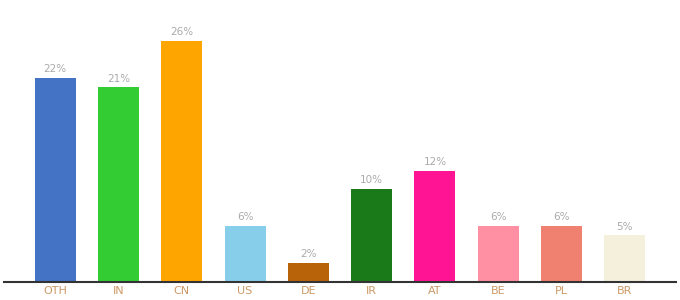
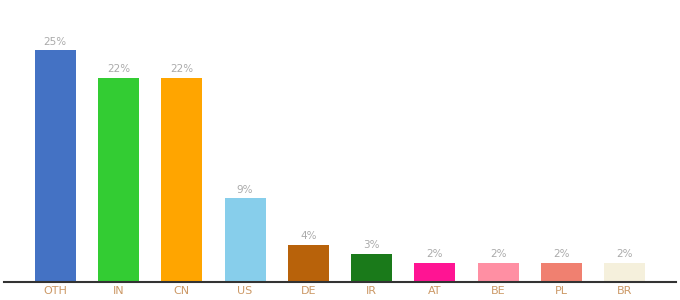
OTH: 22% -> 25%
IN: 21% -> 22%
CN: 26% -> 22%
US: 6% -> 9%
DE: 2% -> 4%
IR: 10% -> 3%
AT: 12% -> 2%
BE: 6% -> 2%
PL: 6% -> 2%
BR: 5% -> 2%
